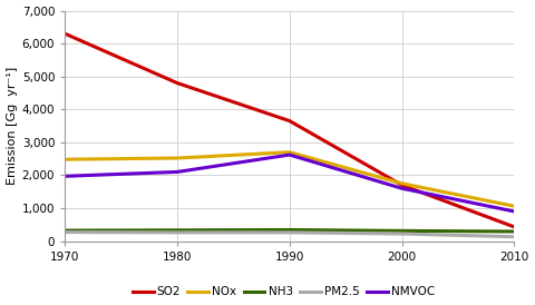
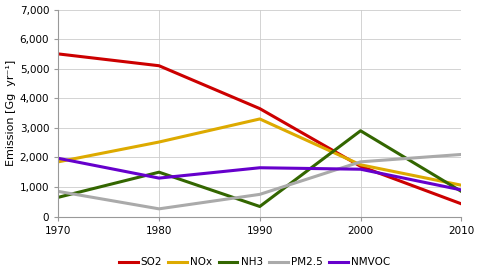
SO2/1970: 6,300 -> 5,500
NOx/1970: 2,480 -> 1,850
NH3/1970: 320 -> 650
PM2.5/1970: 270 -> 850
SO2/1980: 4,800 -> 5,100
NH3/1980: 330 -> 1,500
NMVOC/1980: 2,100 -> 1,300
NOx/1990: 2,700 -> 3,300
PM2.5/1990: 260 -> 750
NMVOC/1990: 2,620 -> 1,650
NH3/2000: 310 -> 2,900
PM2.5/2000: 220 -> 1,850
NH3/2010: 290 -> 850
PM2.5/2010: 130 -> 2,100
